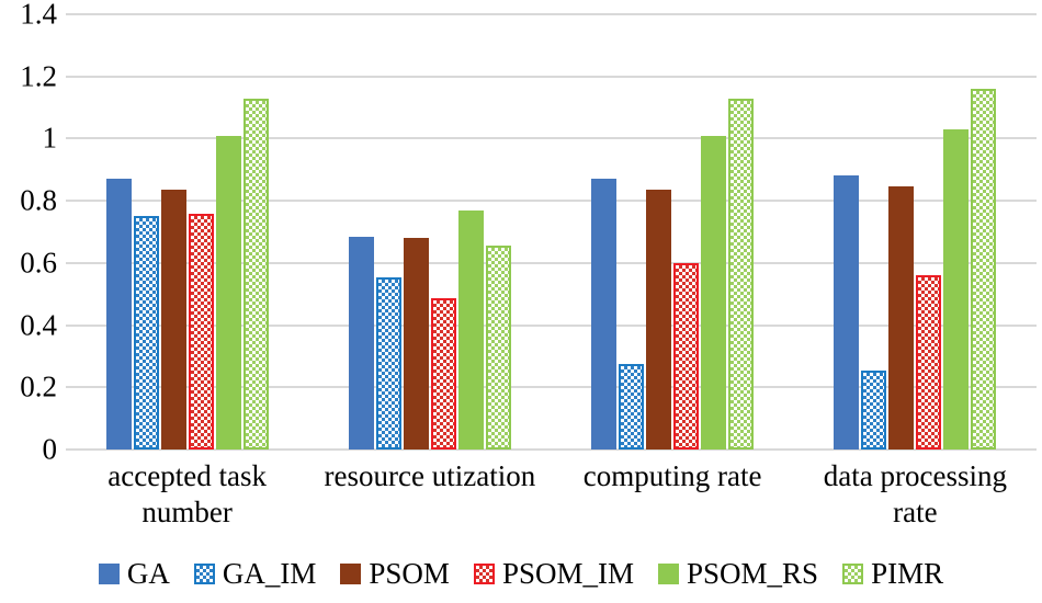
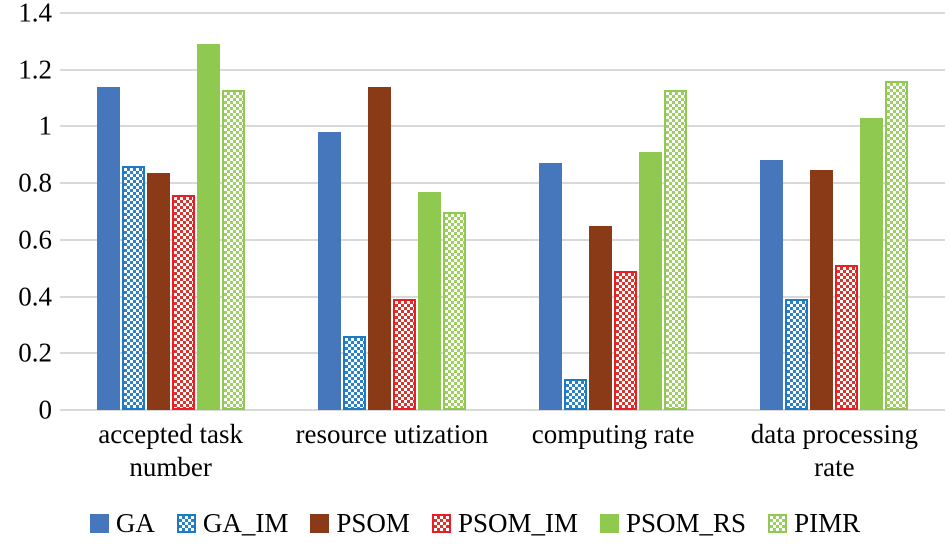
GA/accepted task number: 0.87 -> 1.14
GA_IM/accepted task number: 0.75 -> 0.86
PSOM_RS/accepted task number: 1.01 -> 1.29
GA/resource utization: 0.69 -> 0.98
GA_IM/resource utization: 0.56 -> 0.26
PSOM/resource utization: 0.68 -> 1.14
PSOM_IM/resource utization: 0.48 -> 0.39
PIMR/resource utization: 0.66 -> 0.70
GA_IM/computing rate: 0.28 -> 0.11
PSOM/computing rate: 0.83 -> 0.65
PSOM_IM/computing rate: 0.60 -> 0.49
PSOM_RS/computing rate: 1.01 -> 0.91
GA_IM/data processing rate: 0.26 -> 0.39
PSOM_IM/data processing rate: 0.56 -> 0.51
